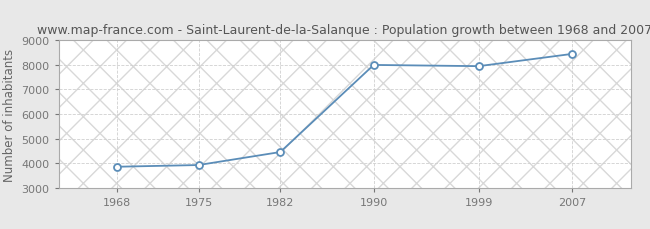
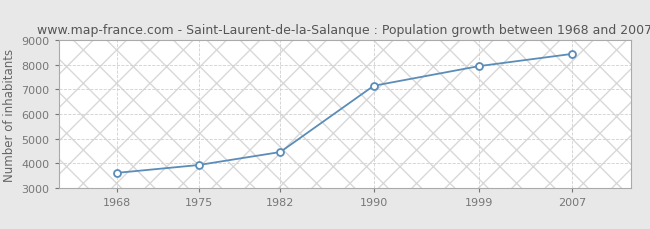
1968: 3850 -> 3600
1990: 8000 -> 7150
